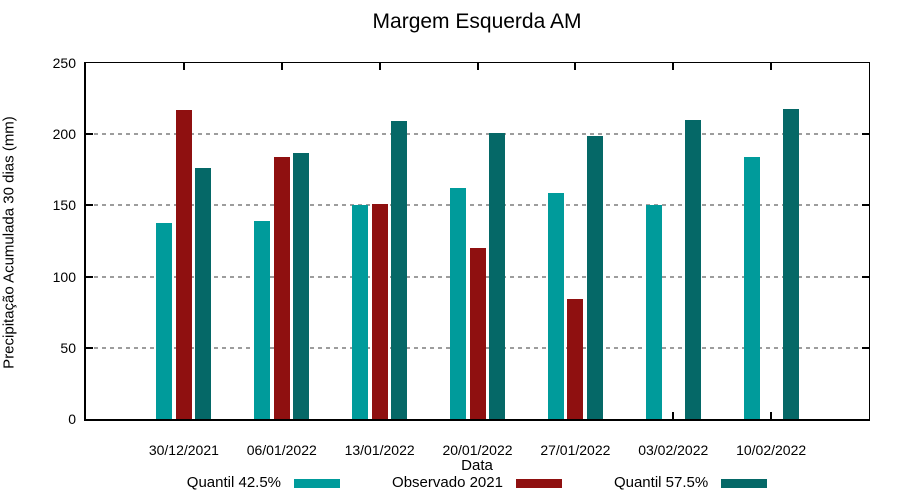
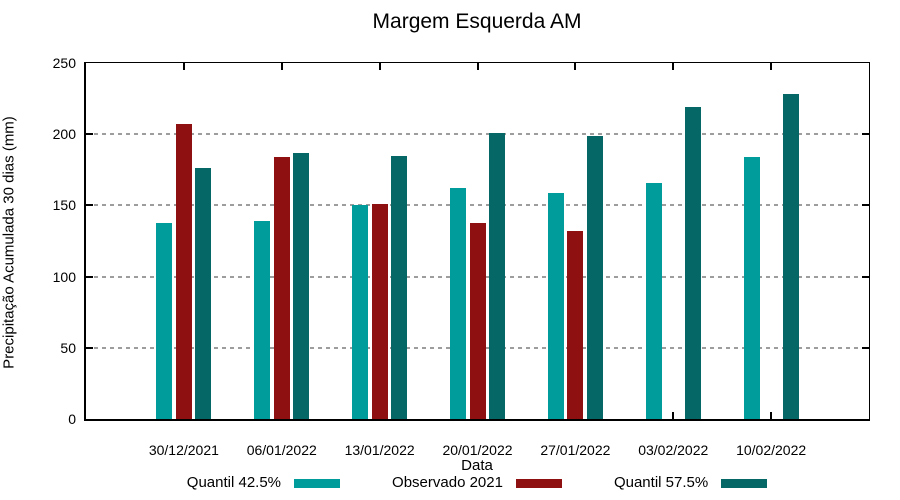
Observado 2021/30/12/2021: 217 -> 207
Quantil 57.5%/13/01/2022: 209 -> 185
Observado 2021/20/01/2022: 120 -> 138
Observado 2021/27/01/2022: 84 -> 132
Quantil 42.5%/03/02/2022: 150 -> 166
Quantil 57.5%/03/02/2022: 210 -> 219
Quantil 57.5%/10/02/2022: 218 -> 228
